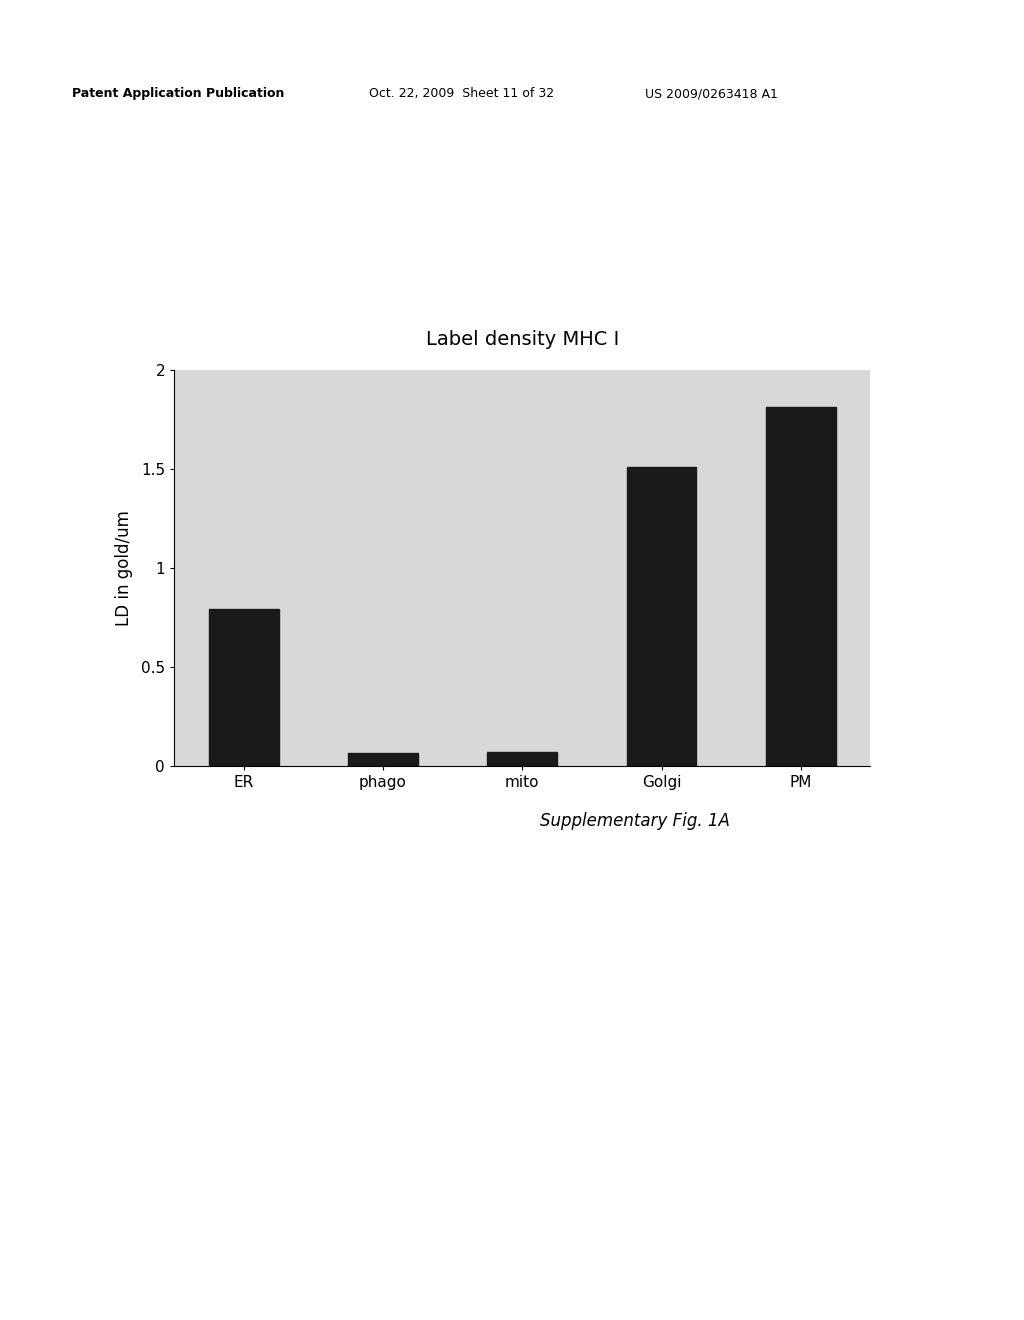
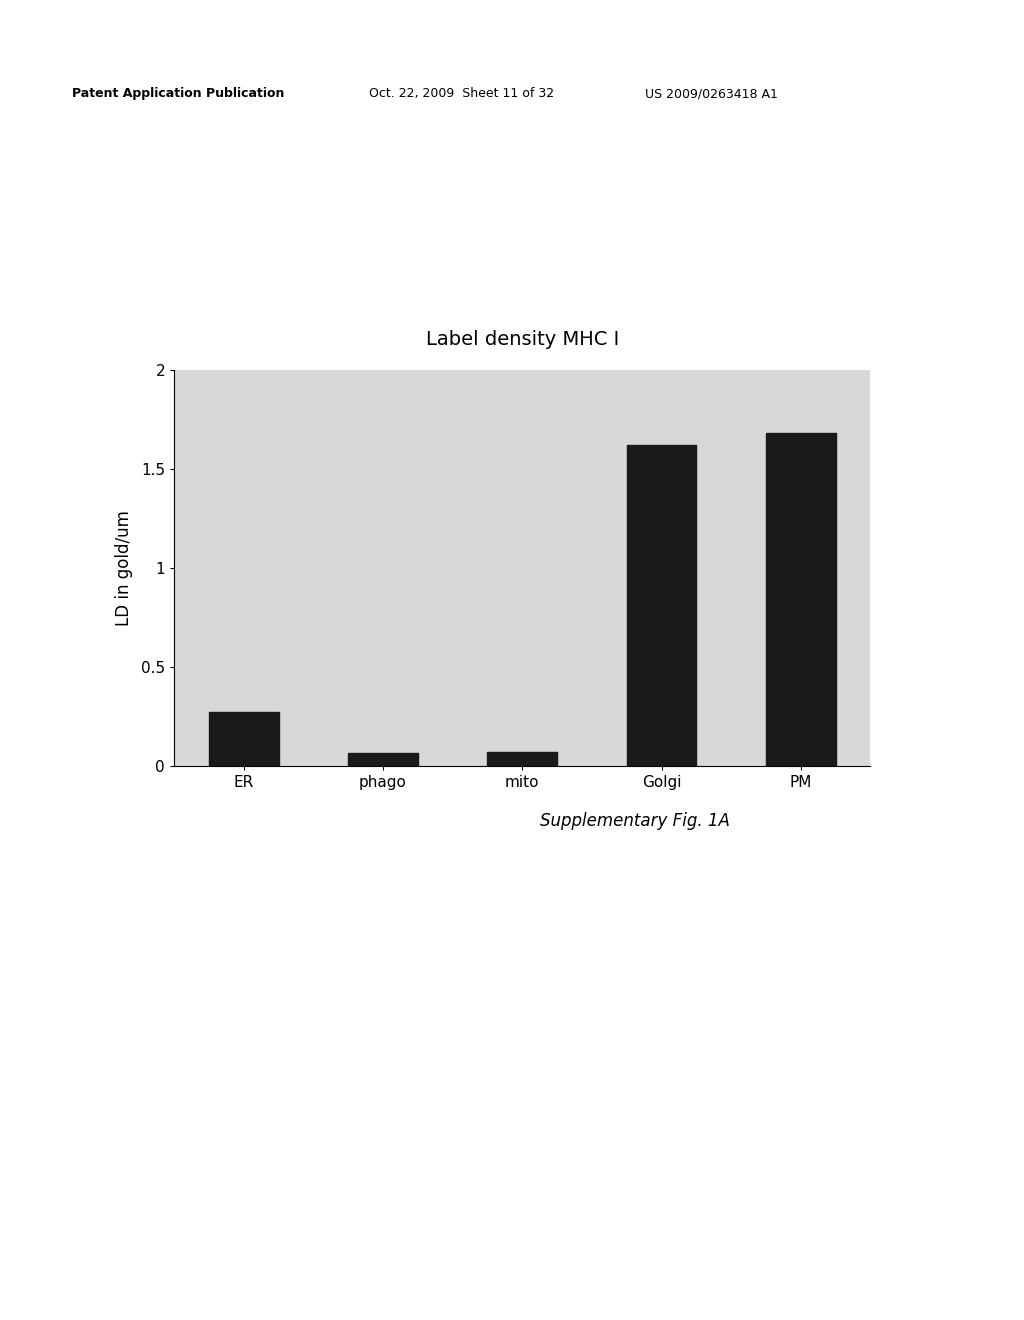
ER: 0.79 -> 0.27
Golgi: 1.51 -> 1.62
PM: 1.81 -> 1.68
